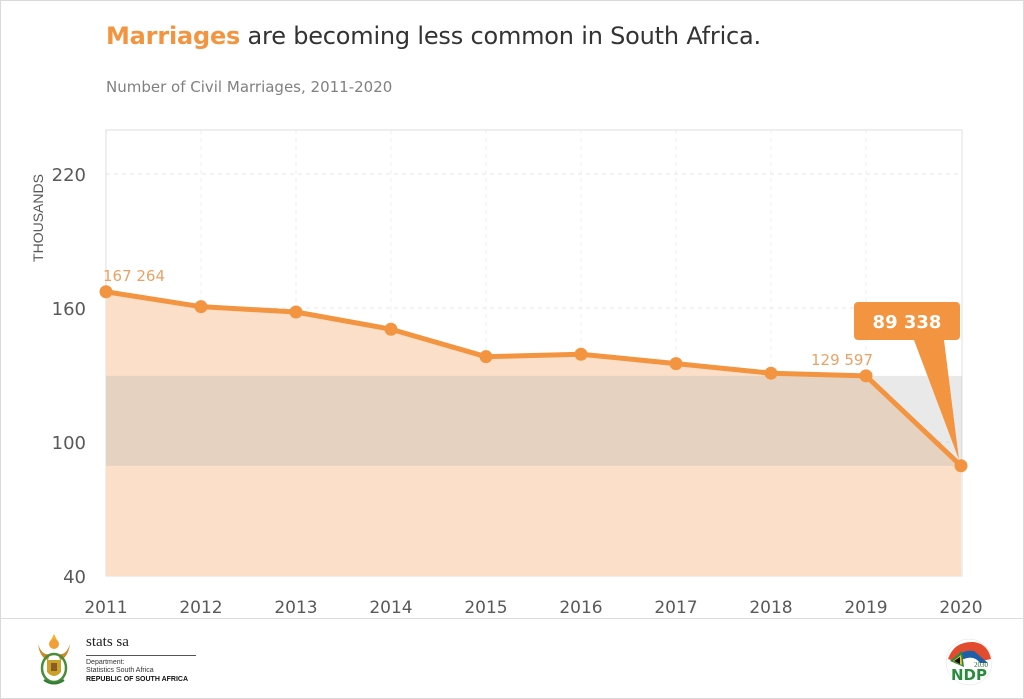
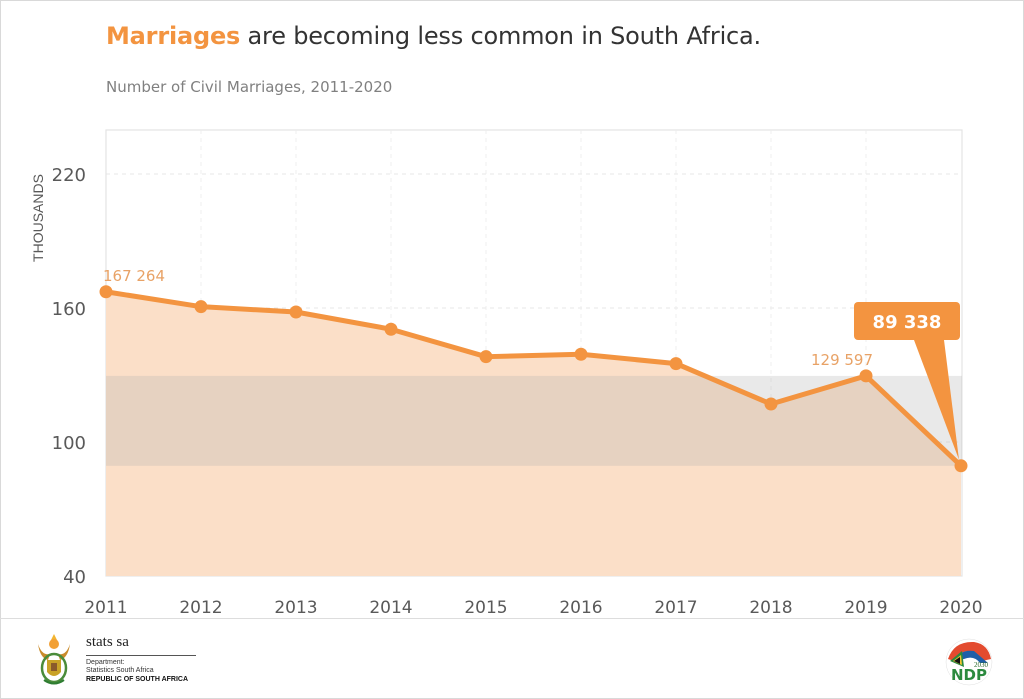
2018: 131 -> 117
